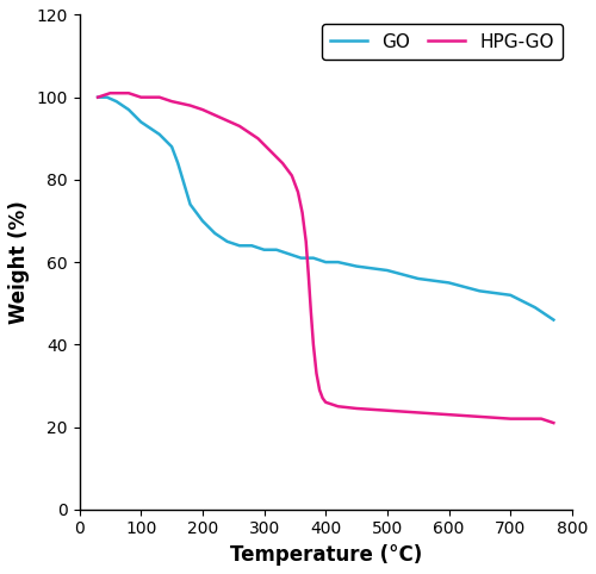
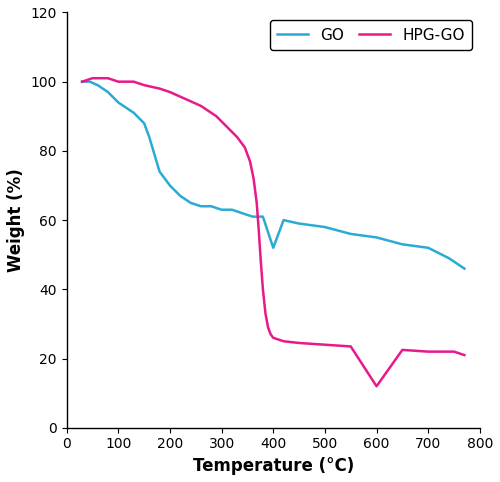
GO/400: 60 -> 52
HPG-GO/600: 23.0 -> 12.0
